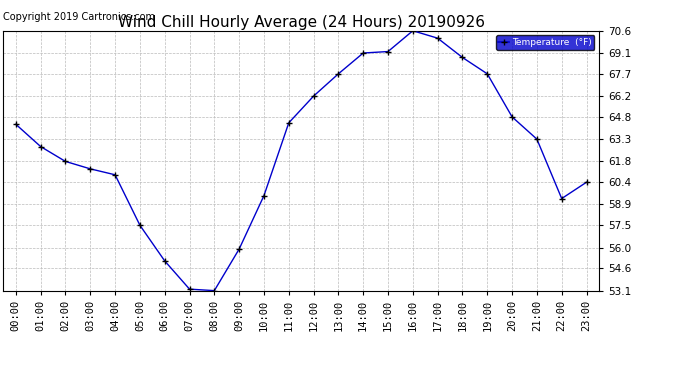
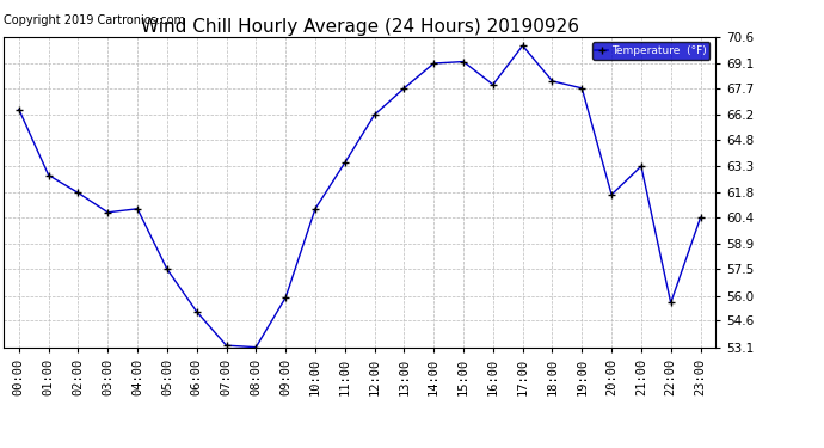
00:00: 64.3 -> 66.5
03:00: 61.3 -> 60.7
10:00: 59.5 -> 60.9
11:00: 64.4 -> 63.5
16:00: 70.6 -> 67.9
18:00: 68.8 -> 68.1
20:00: 64.8 -> 61.7
22:00: 59.3 -> 55.6
